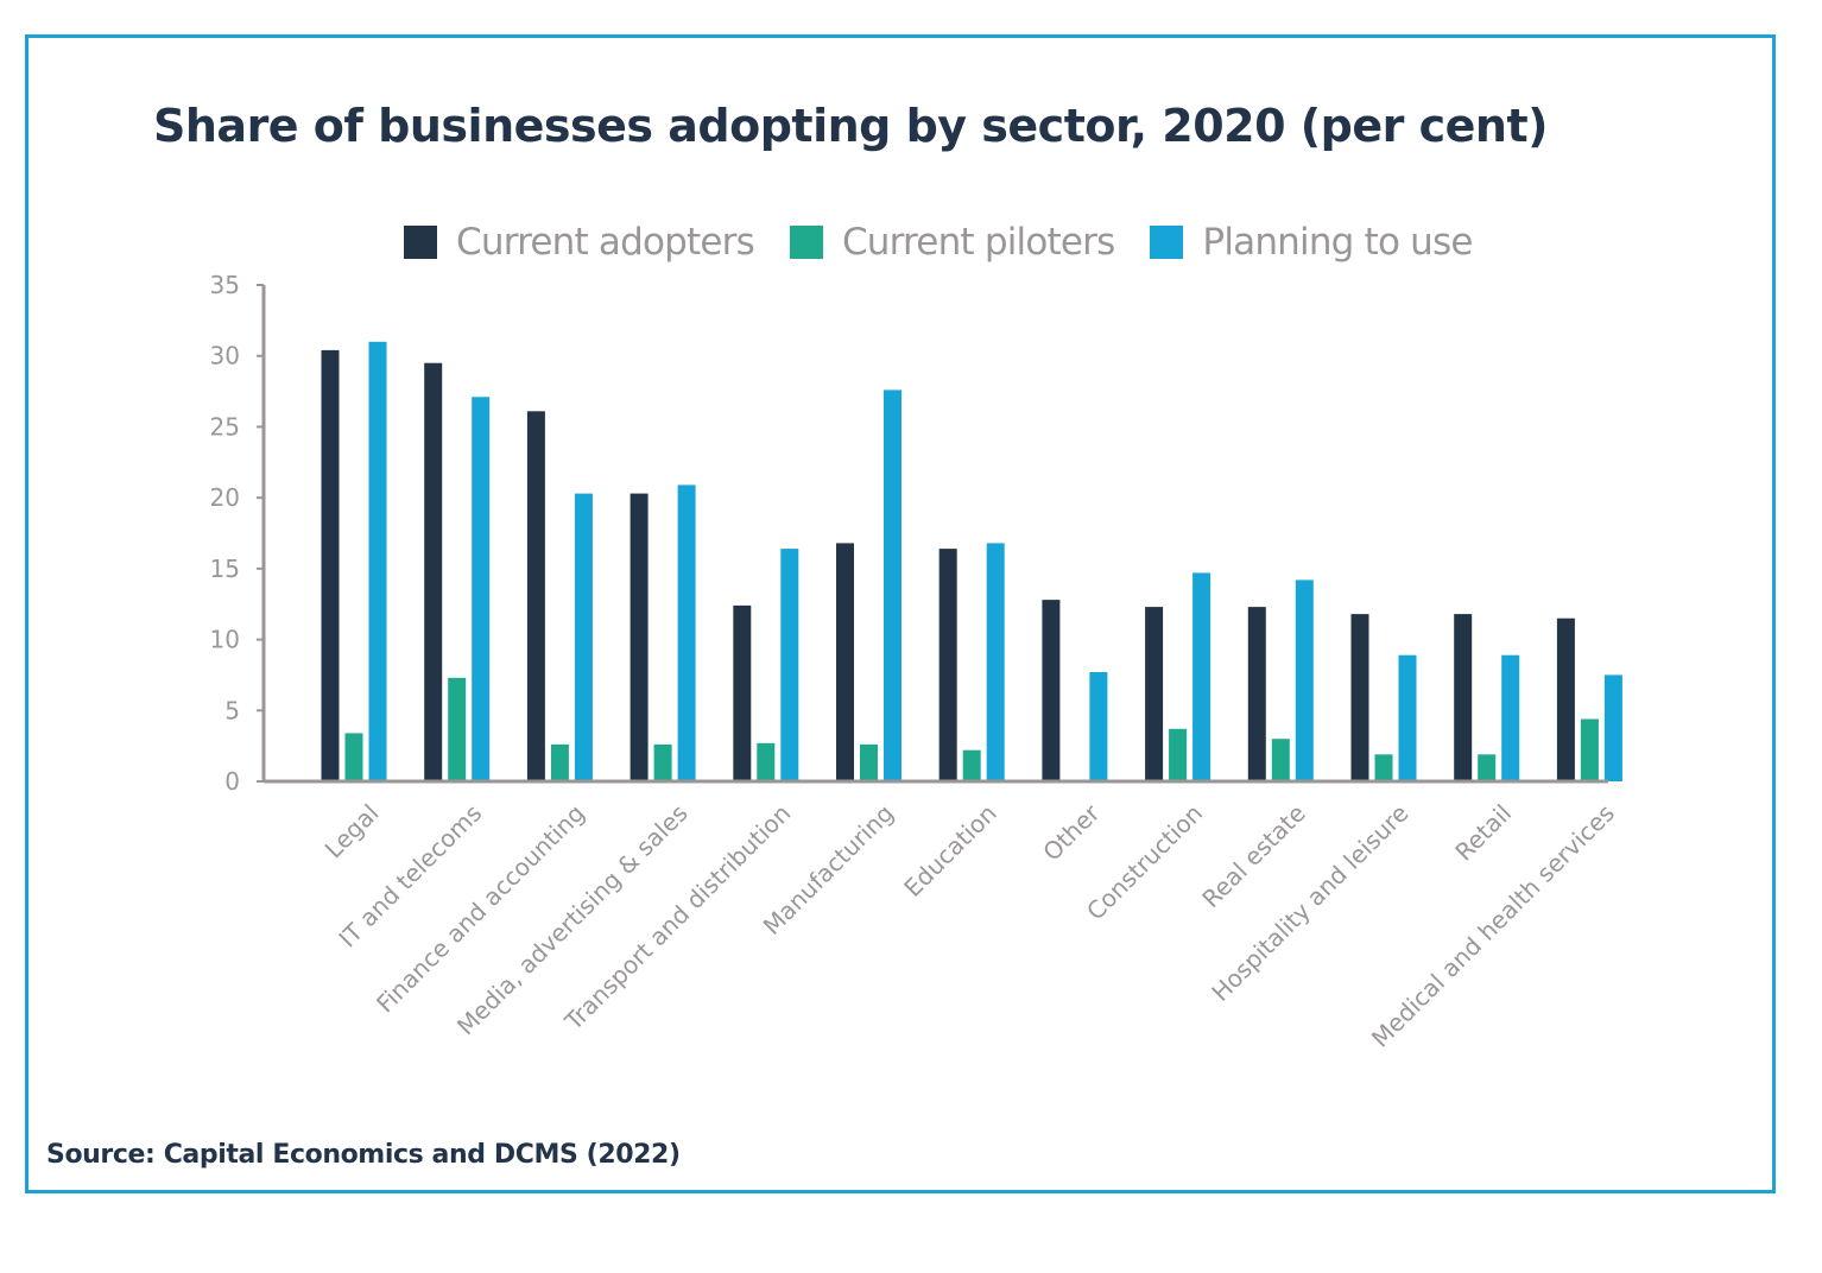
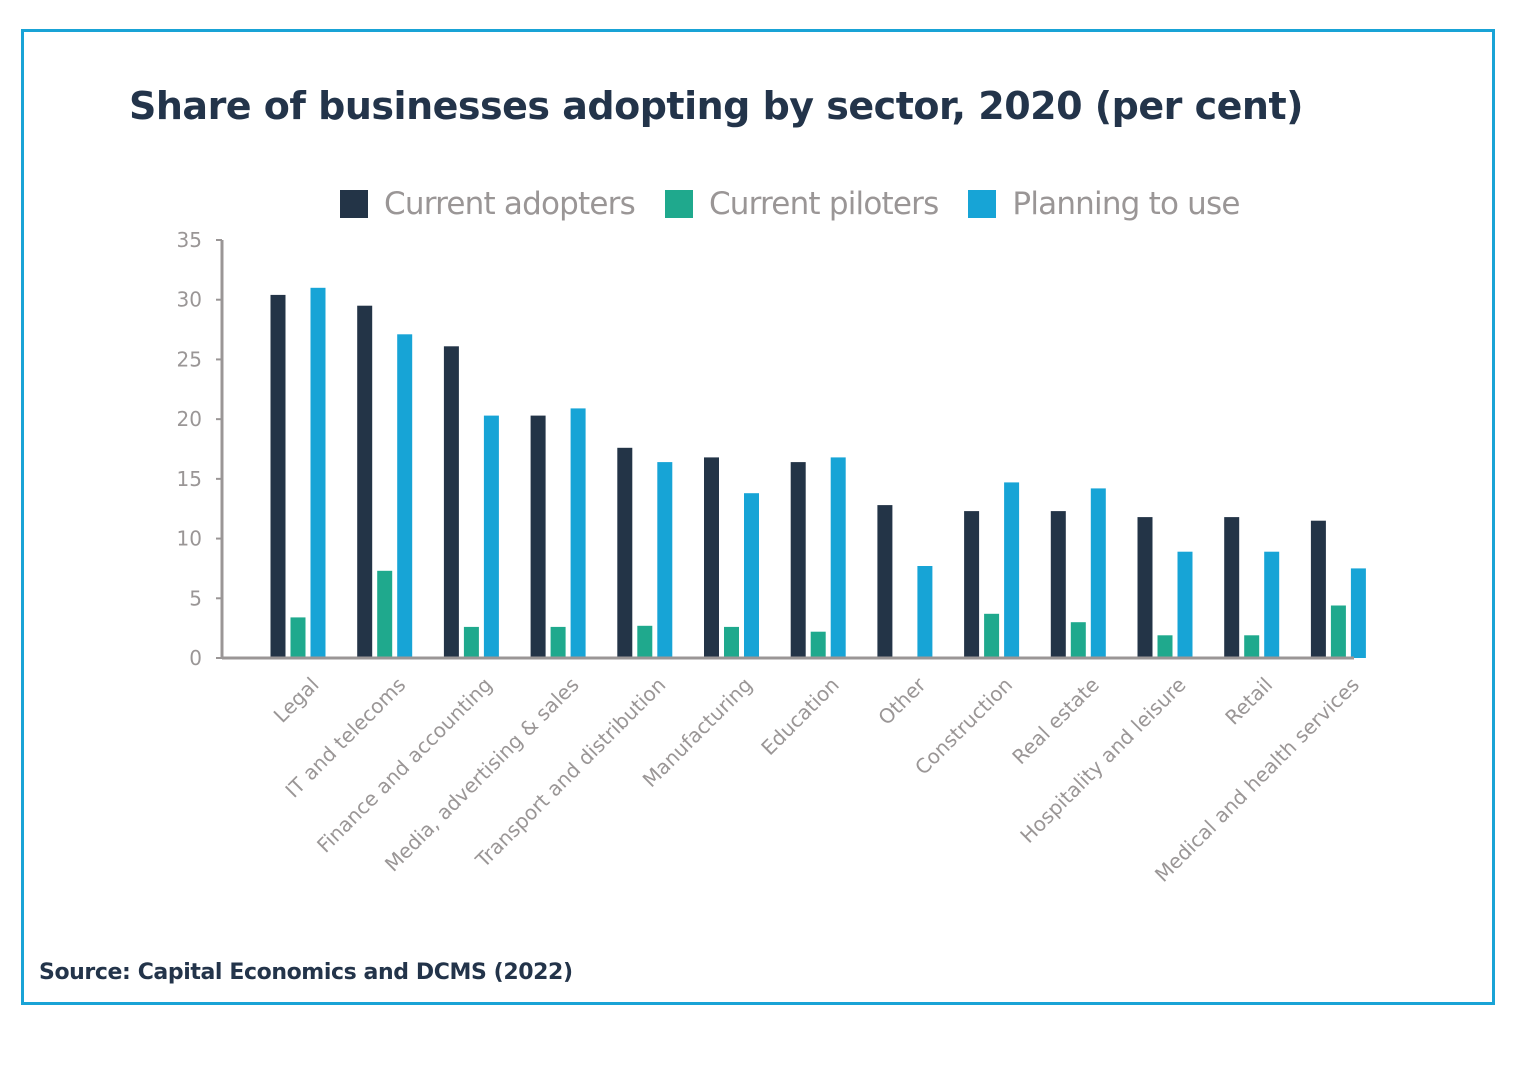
Current adopters/Transport and distribution: 12.4 -> 17.6
Planning to use/Manufacturing: 27.6 -> 13.8
